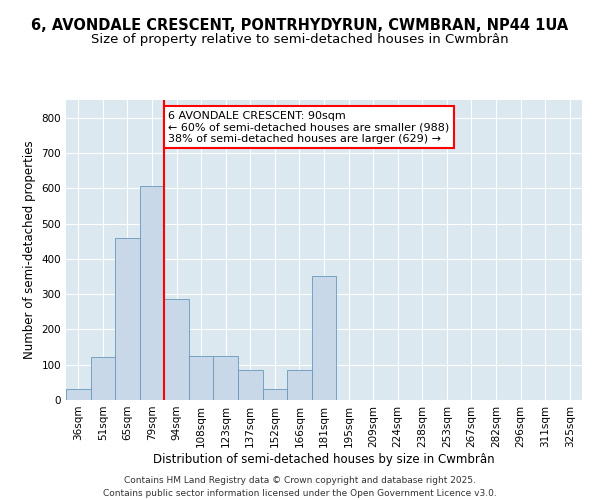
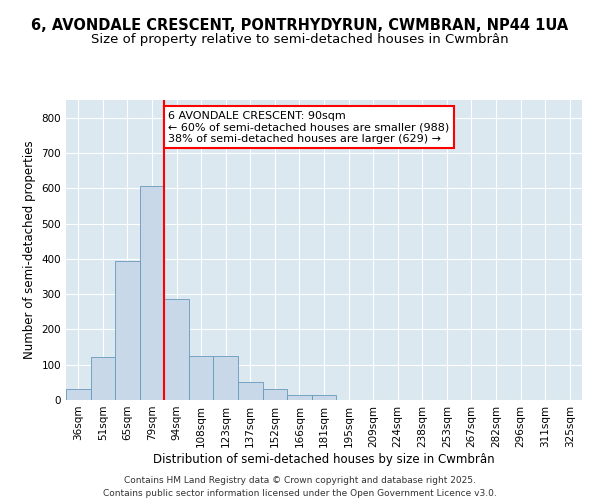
65sqm: 460 -> 395
137sqm: 85 -> 50
166sqm: 85 -> 15
181sqm: 350 -> 13
